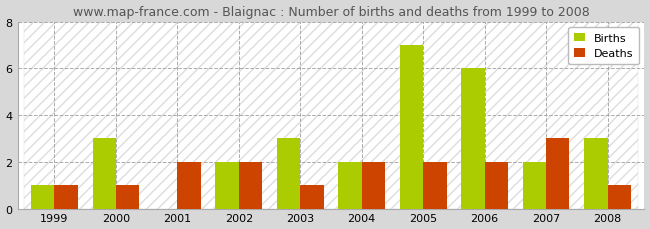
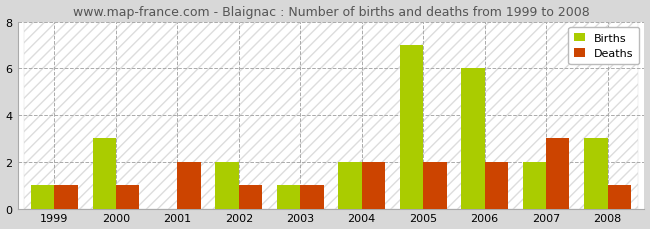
Deaths/2002: 2 -> 1
Births/2003: 3 -> 1
